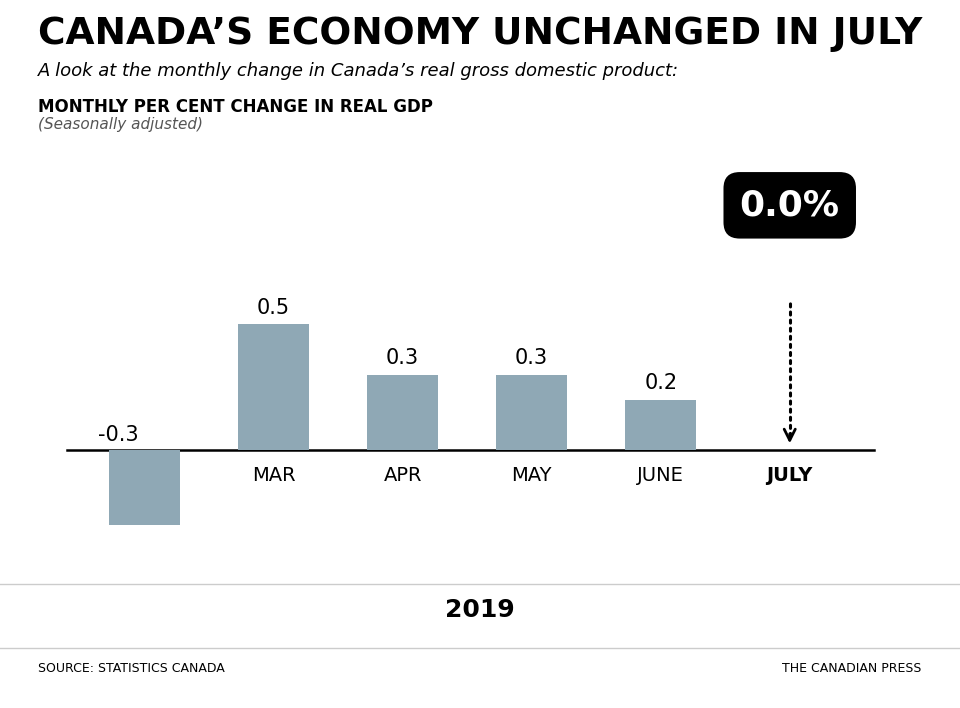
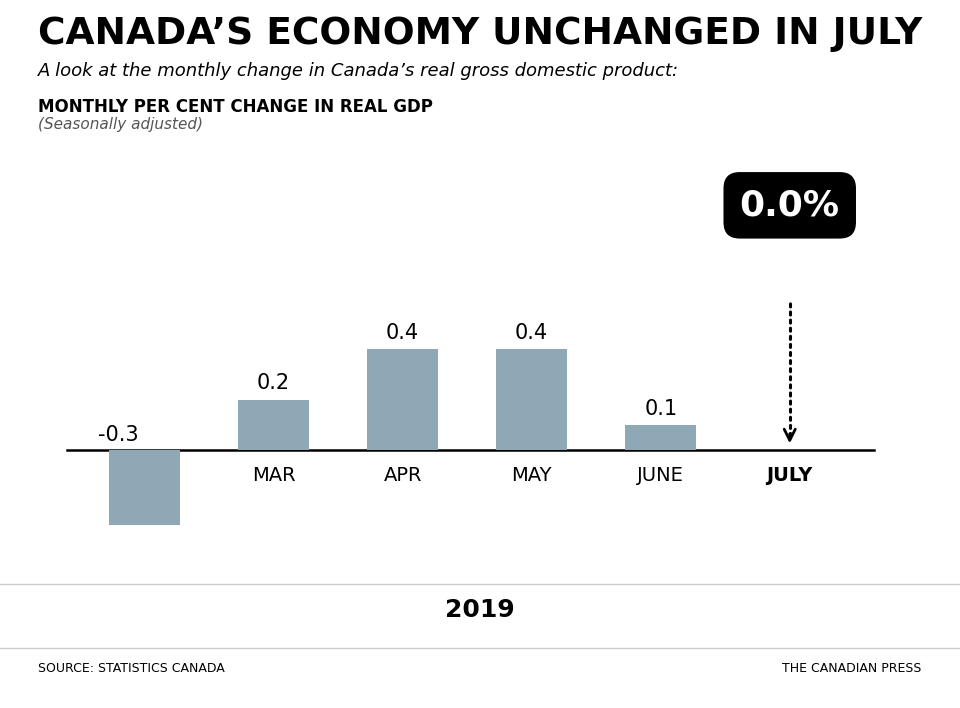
MAR: 0.5 -> 0.2
APR: 0.3 -> 0.4
MAY: 0.3 -> 0.4
JUNE: 0.2 -> 0.1
